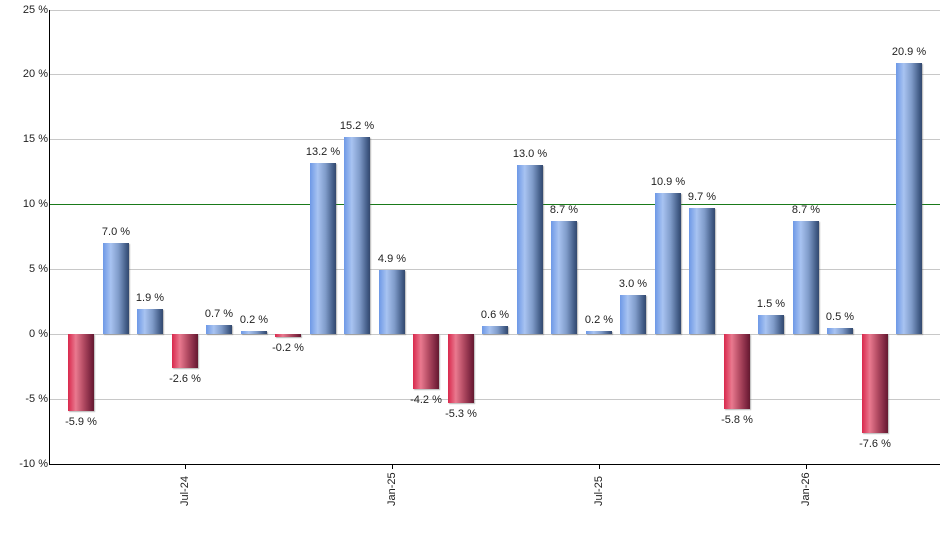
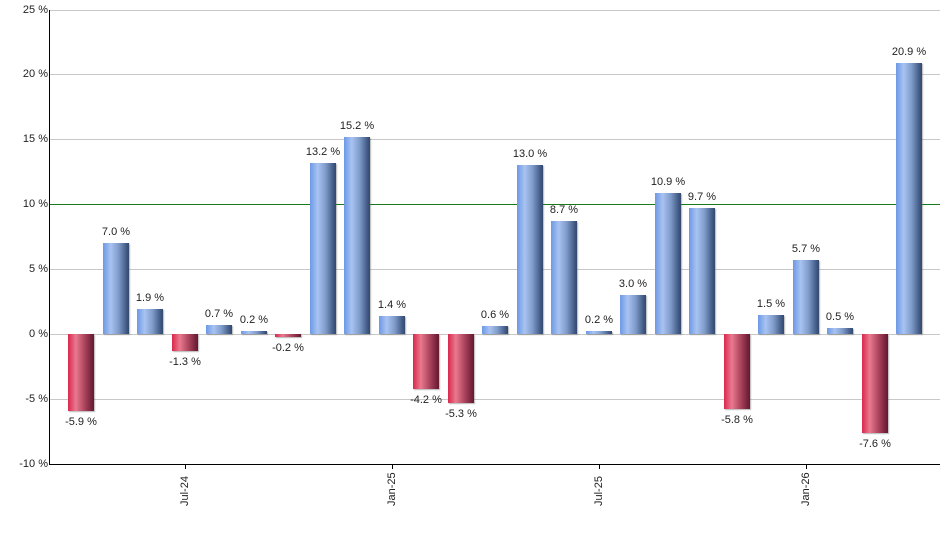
Jul-24: -2.6 -> -1.3
Jan-25: 4.9 -> 1.4
Jan-26: 8.7 -> 5.7
